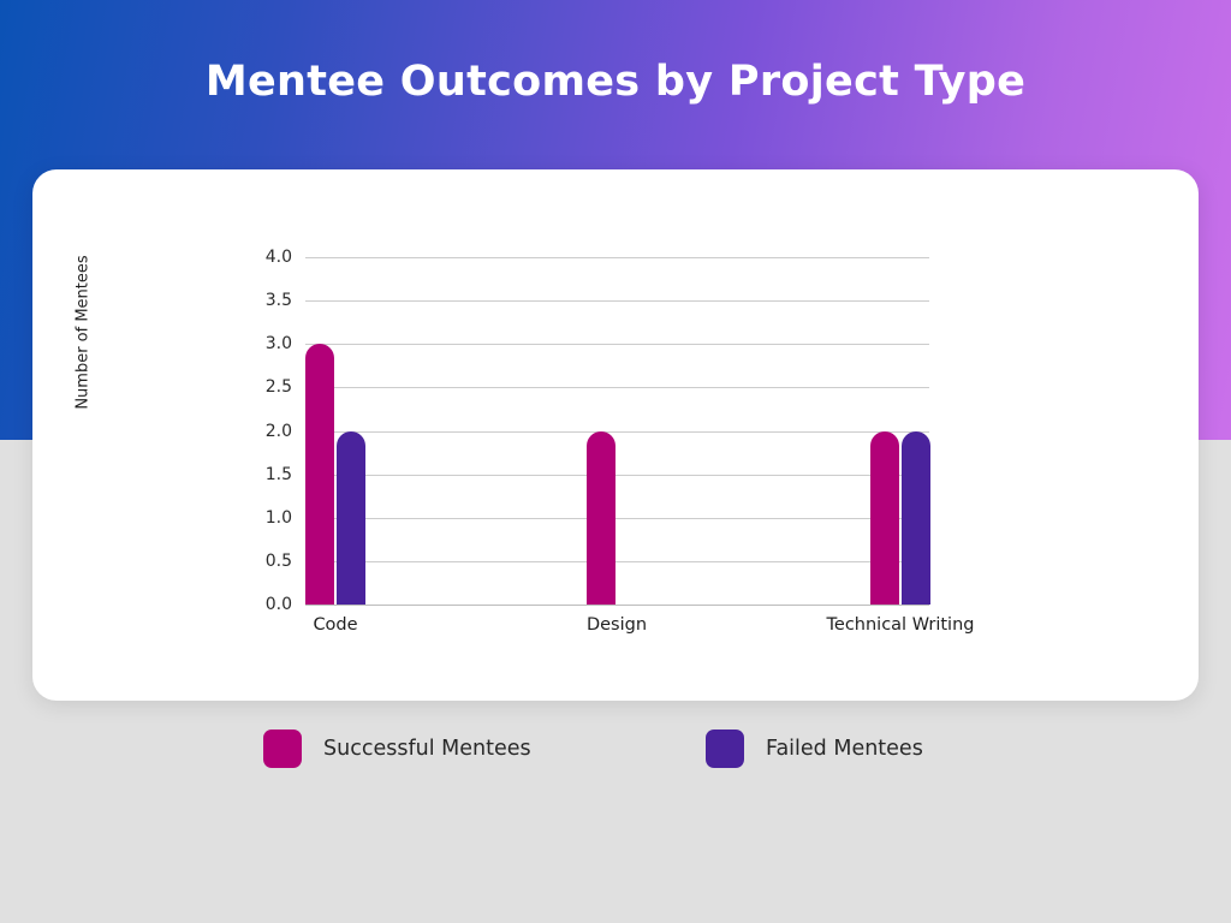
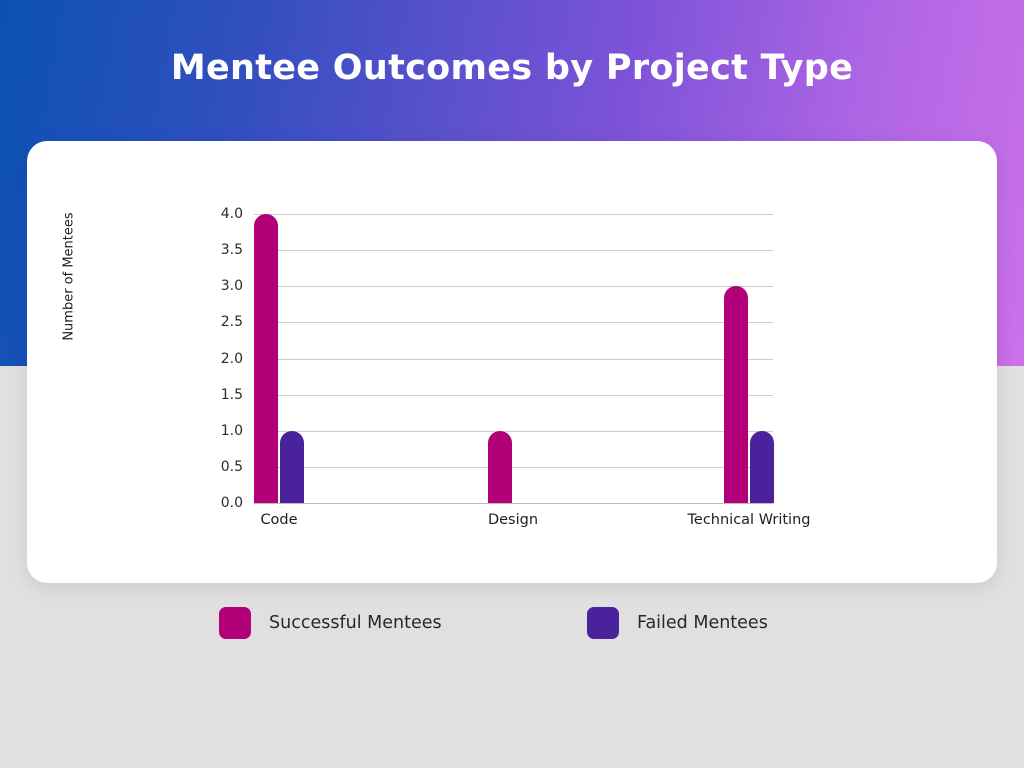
Successful Mentees/Code: 3 -> 4
Failed Mentees/Code: 2 -> 1
Successful Mentees/Design: 2 -> 1
Successful Mentees/Technical Writing: 2 -> 3
Failed Mentees/Technical Writing: 2 -> 1
